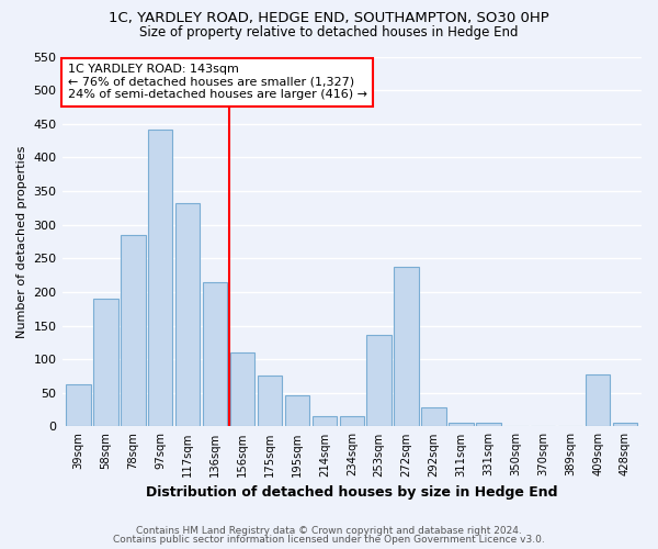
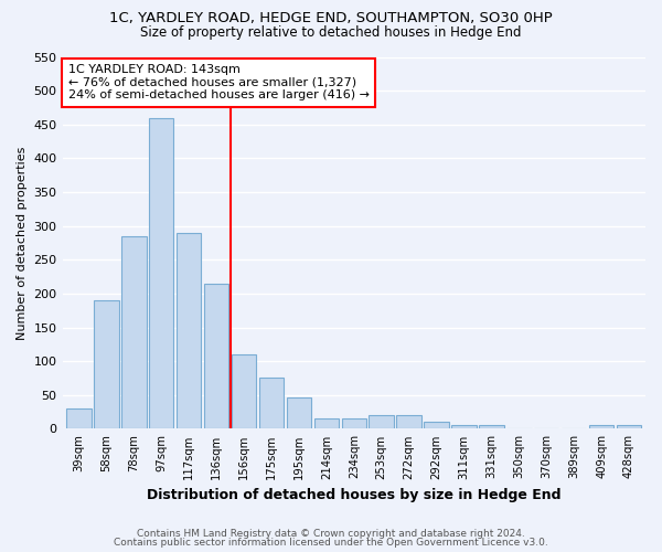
39sqm: 62 -> 30
97sqm: 442 -> 460
117sqm: 332 -> 290
253sqm: 136 -> 20
272sqm: 238 -> 20
292sqm: 28 -> 10
409sqm: 78 -> 5
